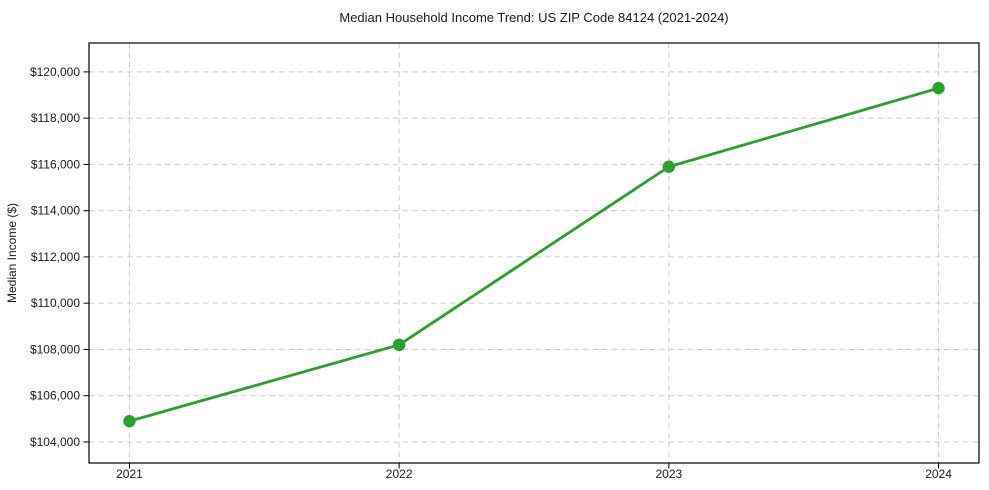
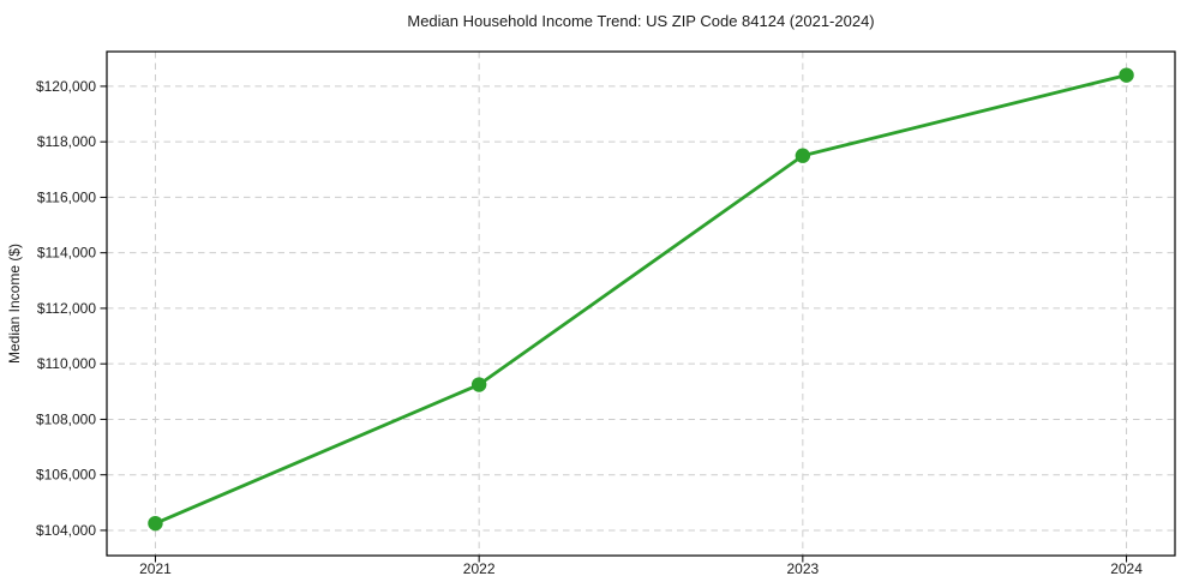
2021: $104900 -> $104200
2022: $108200 -> $109200
2023: $115900 -> $117500
2024: $119300 -> $120400
